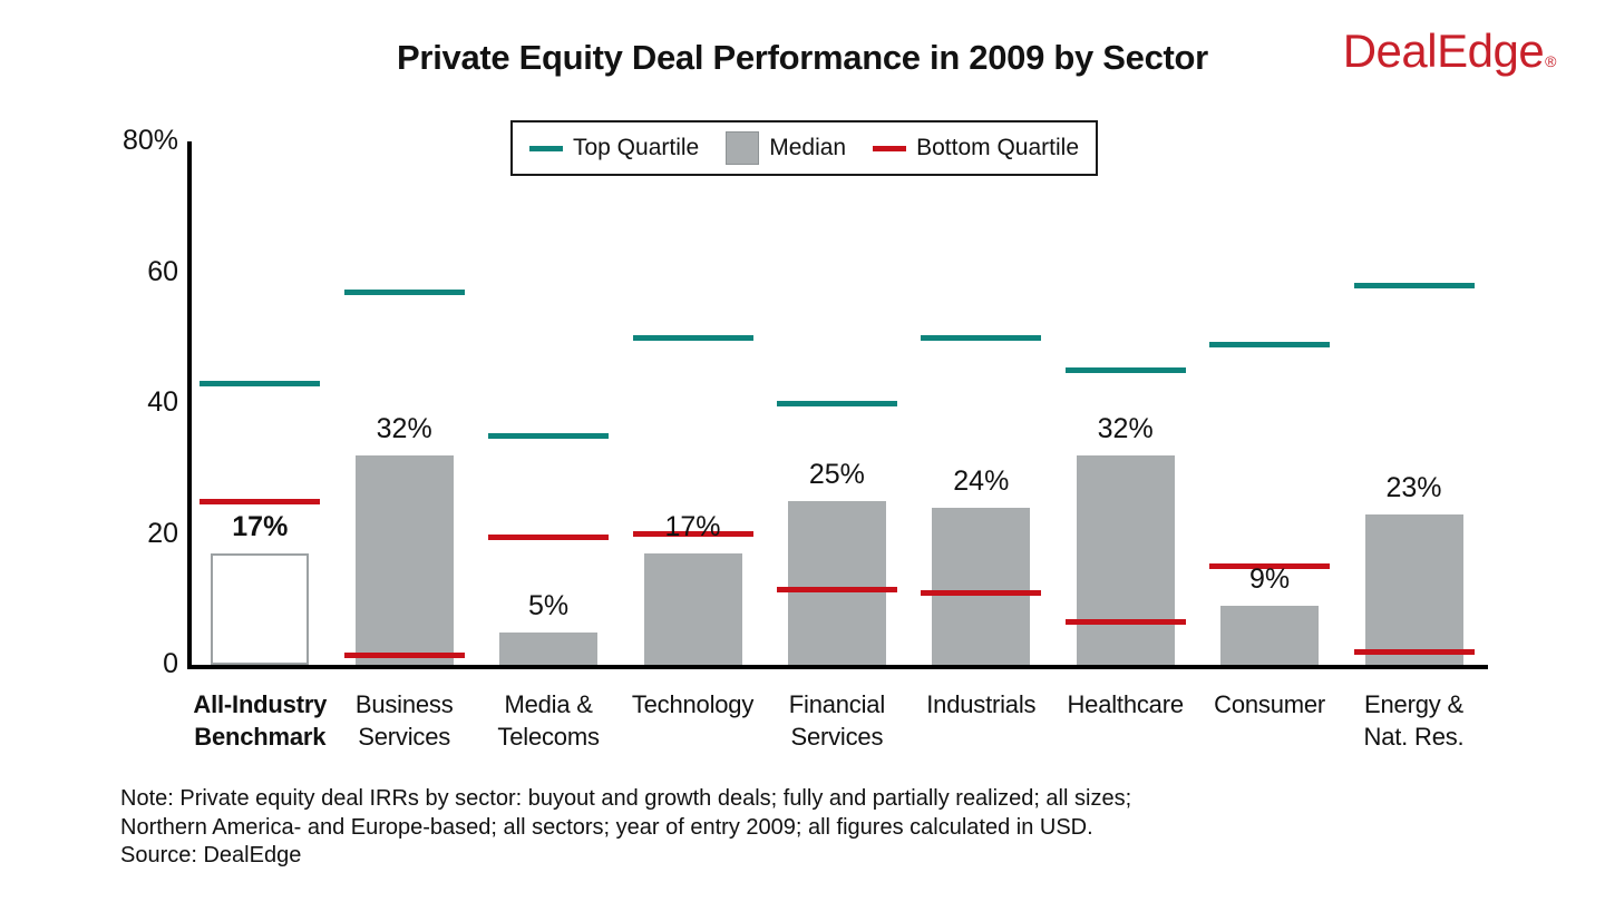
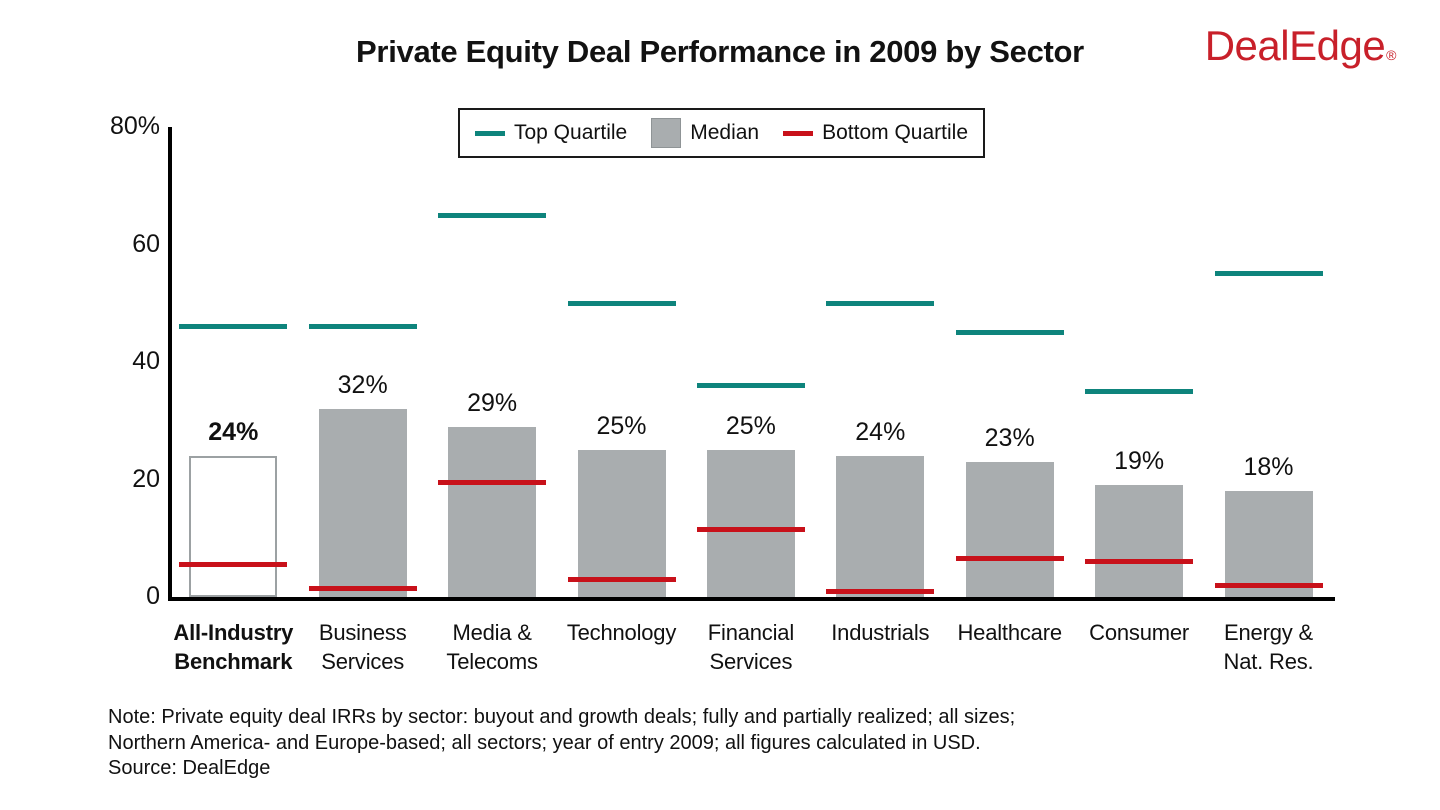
Top Quartile/All-Industry Benchmark: 43% -> 46%
Median/All-Industry Benchmark: 17% -> 24%
Bottom Quartile/All-Industry Benchmark: 25% -> 6%
Top Quartile/Business Services: 57% -> 46%
Top Quartile/Media & Telecoms: 35% -> 65%
Median/Media & Telecoms: 5% -> 29%
Median/Technology: 17% -> 25%
Bottom Quartile/Technology: 20% -> 3%
Top Quartile/Financial Services: 40% -> 36%
Bottom Quartile/Industrials: 11% -> 1%
Median/Healthcare: 32% -> 23%
Top Quartile/Consumer: 49% -> 35%
Median/Consumer: 9% -> 19%
Bottom Quartile/Consumer: 15% -> 6%
Top Quartile/Energy & Nat. Res.: 58% -> 55%
Median/Energy & Nat. Res.: 23% -> 18%
